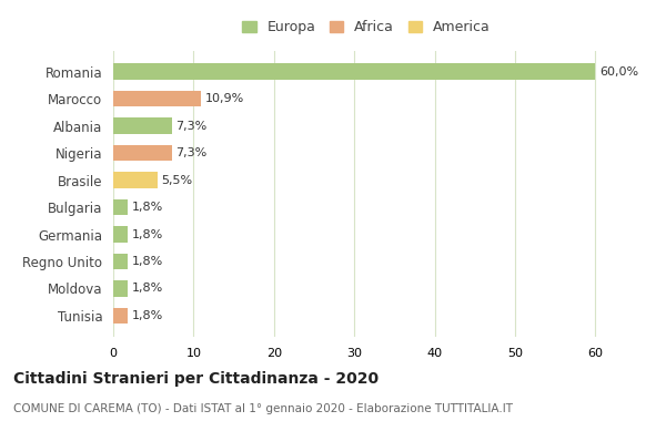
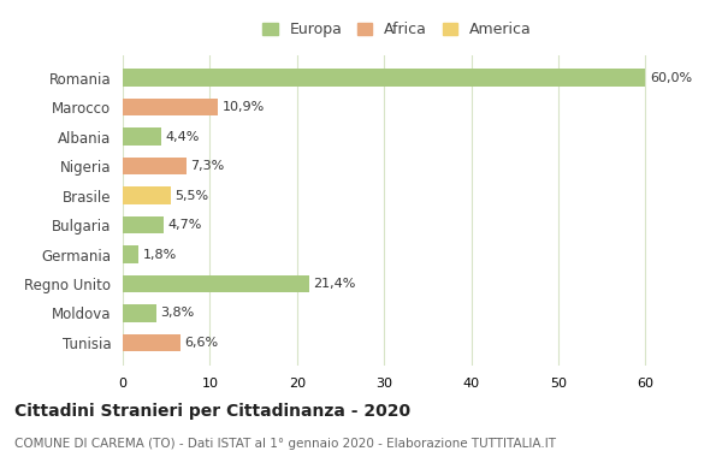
Albania: 7,3% -> 4,4%
Bulgaria: 1,8% -> 4,7%
Regno Unito: 1,8% -> 21,4%
Moldova: 1,8% -> 3,8%
Tunisia: 1,8% -> 6,6%
